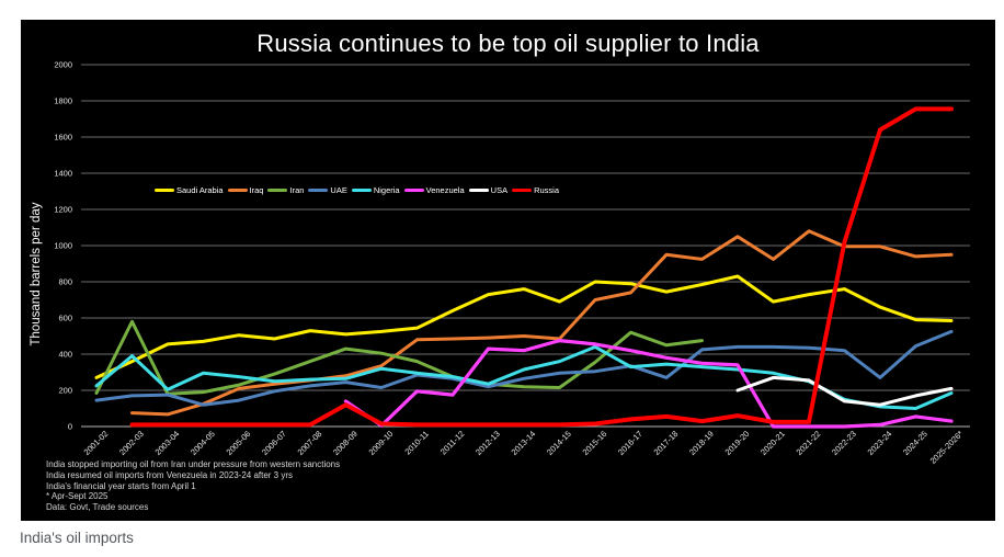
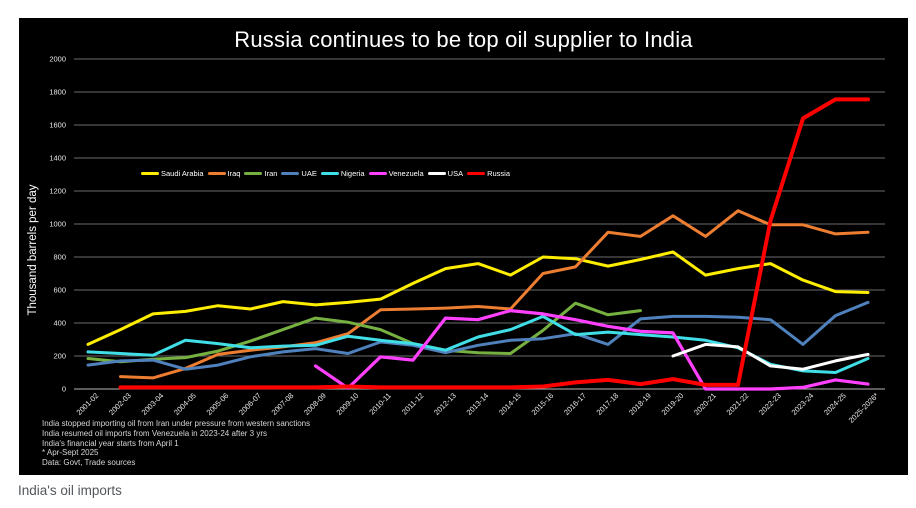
Iran/2002-03: 580 -> 160
Nigeria/2002-03: 390 -> 220
Russia/2008-09: 120 -> 10
